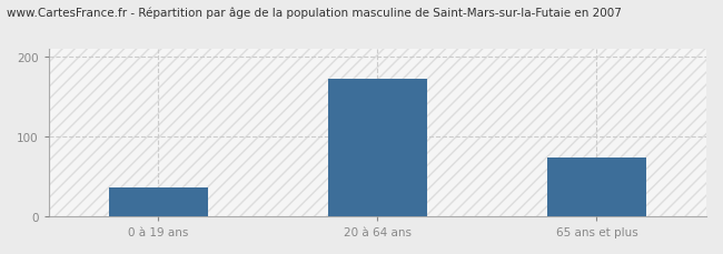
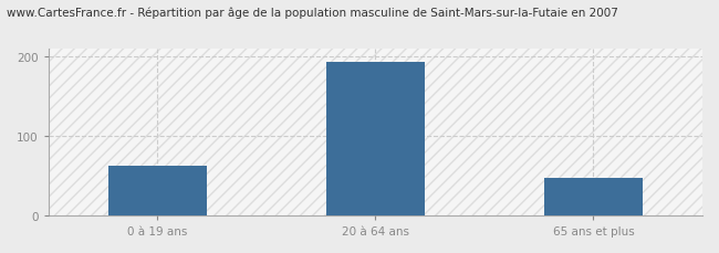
0 à 19 ans: 36 -> 63
20 à 64 ans: 172 -> 193
65 ans et plus: 74 -> 47
